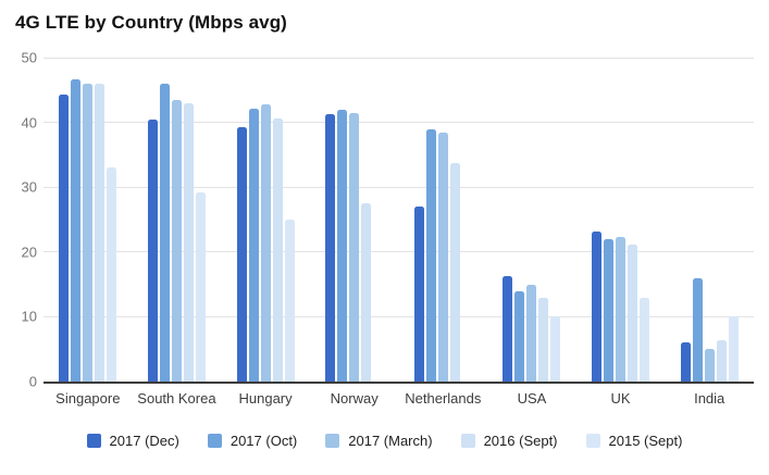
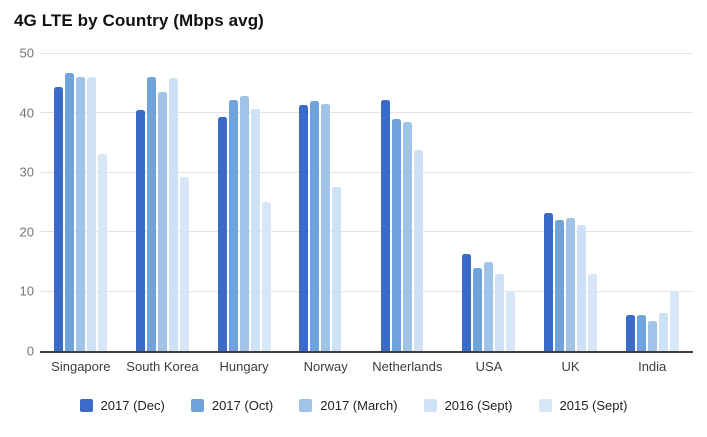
2016 (Sept)/South Korea: 43 -> 46
2017 (Dec)/Netherlands: 27 -> 42
2017 (Oct)/India: 16 -> 6
